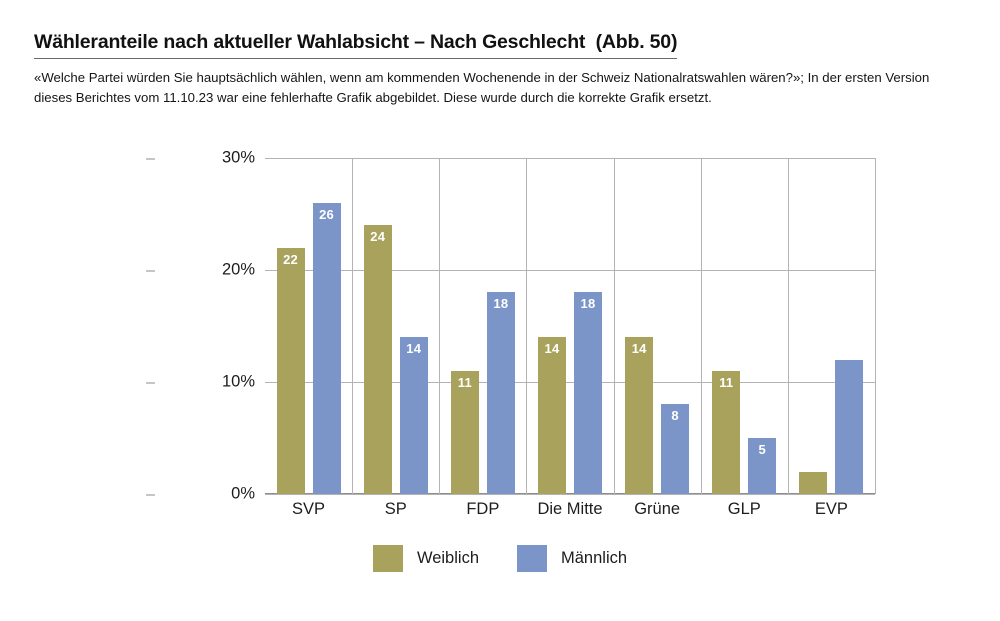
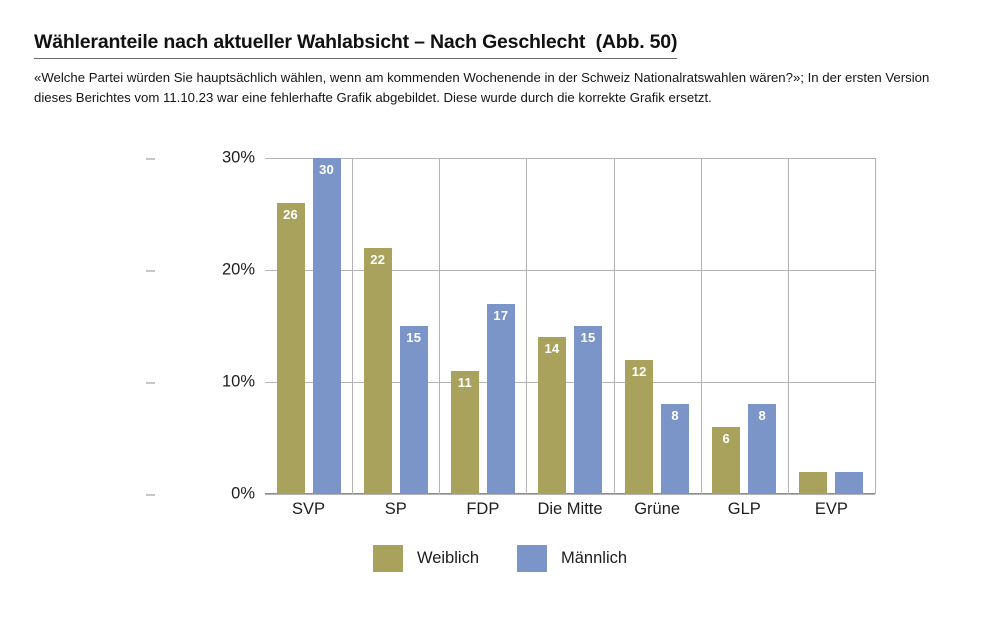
Weiblich/SVP: 22 -> 26
Männlich/SVP: 26 -> 30
Weiblich/SP: 24 -> 22
Männlich/SP: 14 -> 15
Männlich/FDP: 18 -> 17
Männlich/Die Mitte: 18 -> 15
Weiblich/Grüne: 14 -> 12
Weiblich/GLP: 11 -> 6
Männlich/GLP: 5 -> 8
Männlich/EVP: 12% -> 2%
